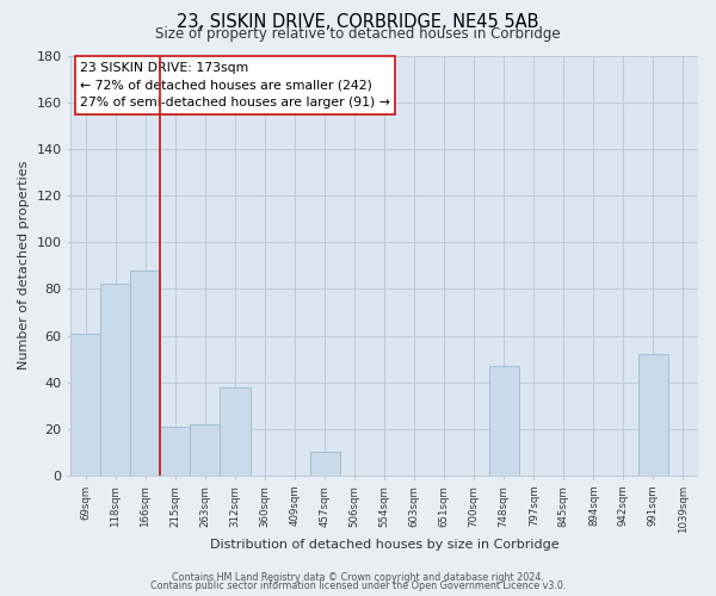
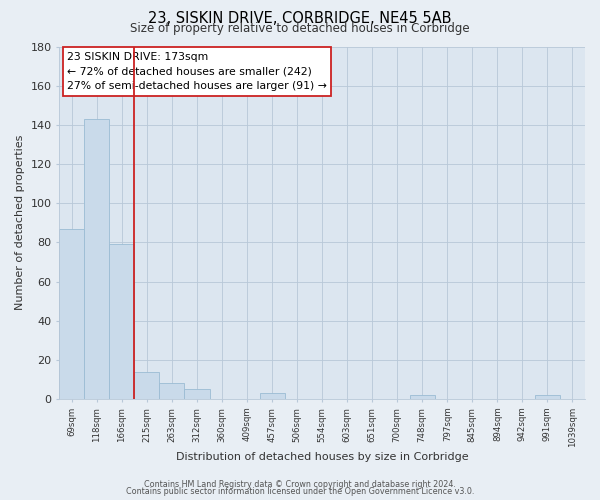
69sqm: 61 -> 87
118sqm: 82 -> 143
166sqm: 88 -> 79
215sqm: 21 -> 14
263sqm: 22 -> 8
312sqm: 38 -> 5
457sqm: 10 -> 3
748sqm: 47 -> 2
991sqm: 52 -> 2
